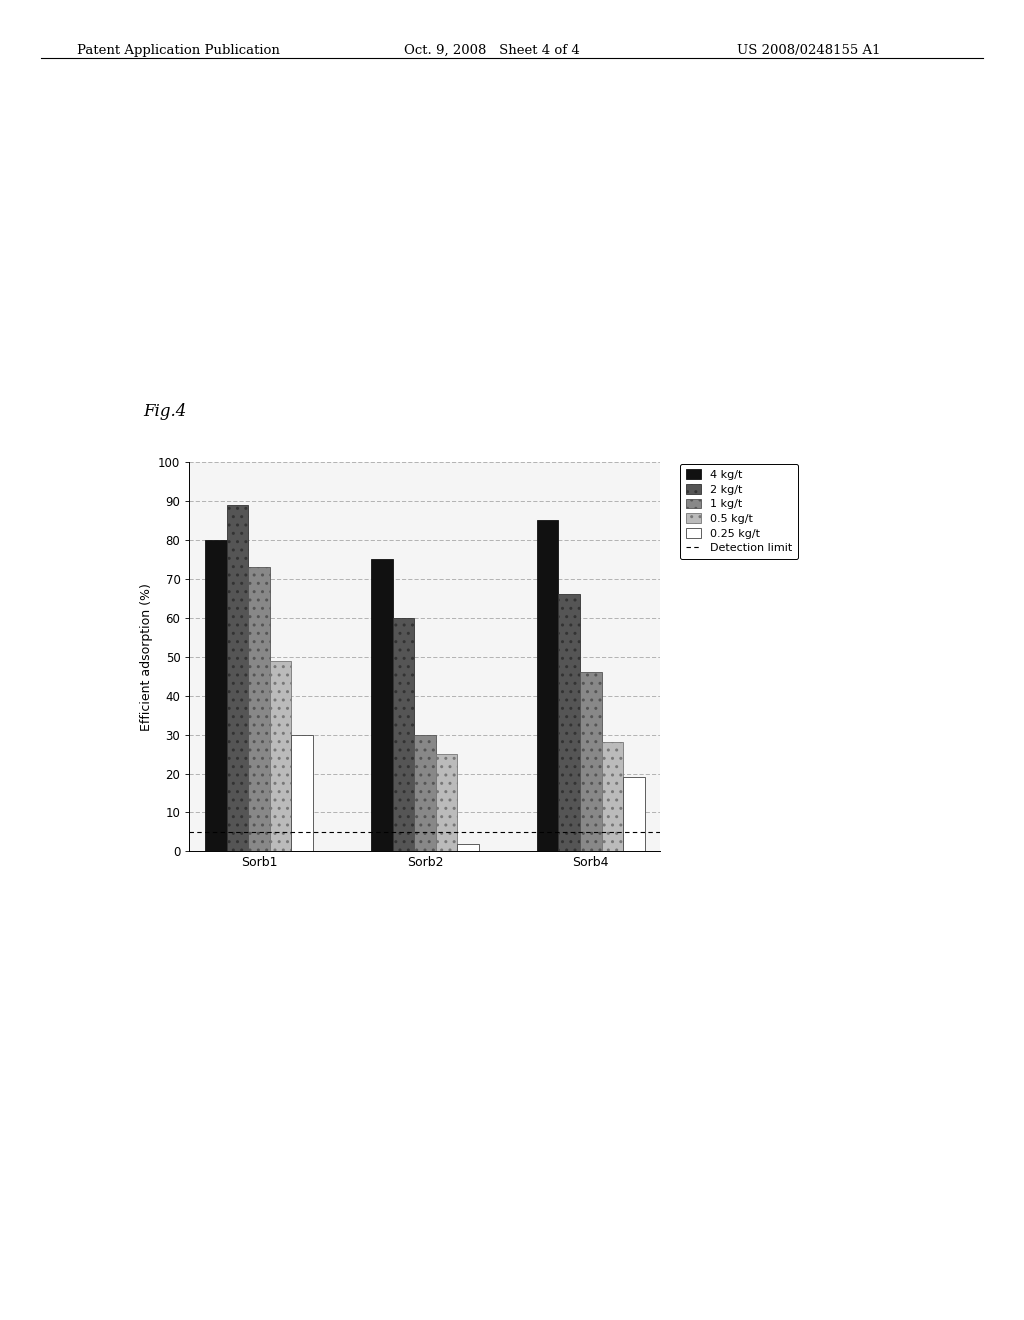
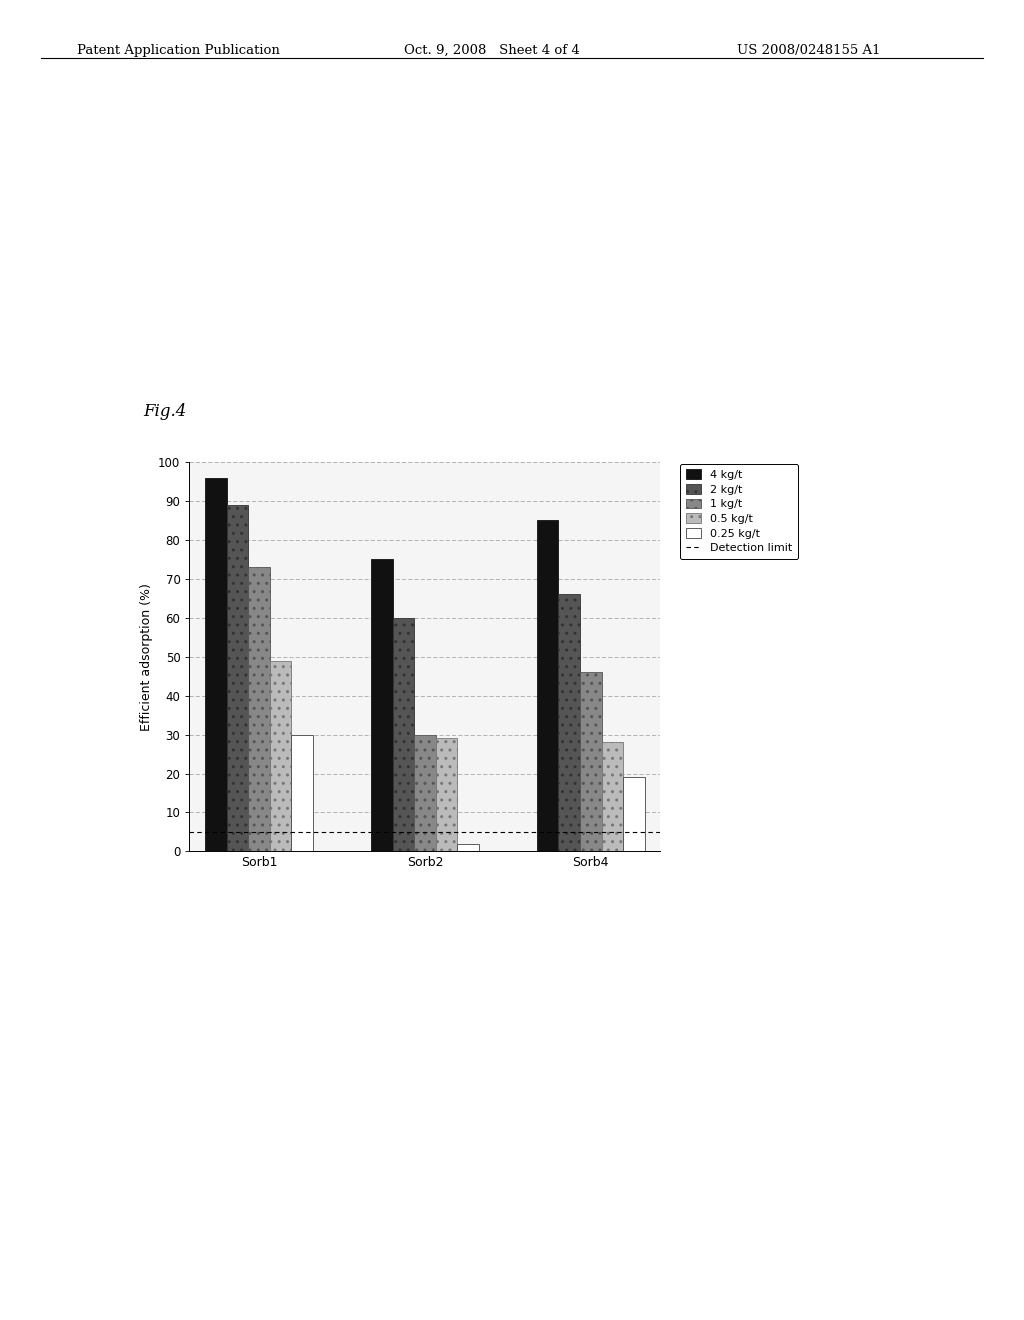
4 kg/t/Sorb1: 80 -> 96
0.5 kg/t/Sorb2: 25 -> 29
